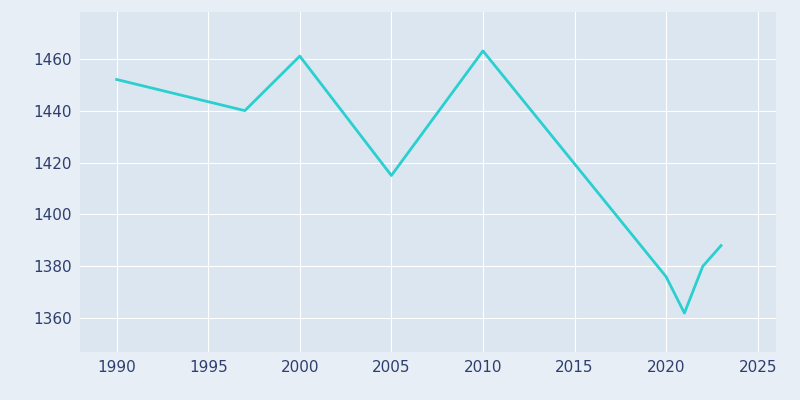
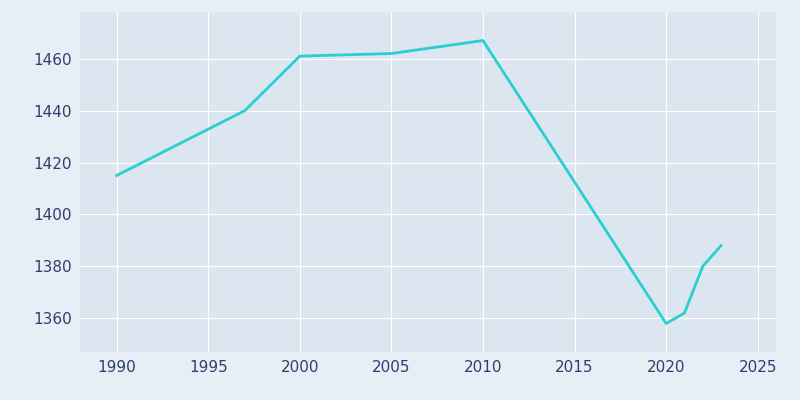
1990: 1452 -> 1415
2005: 1415 -> 1462
2010: 1463 -> 1467
2020: 1376 -> 1358
